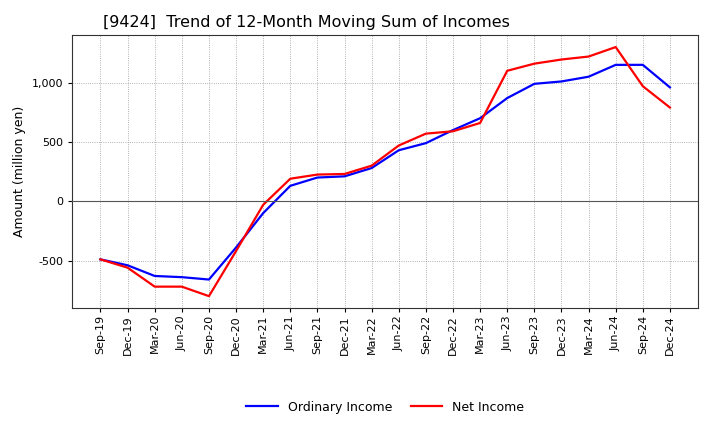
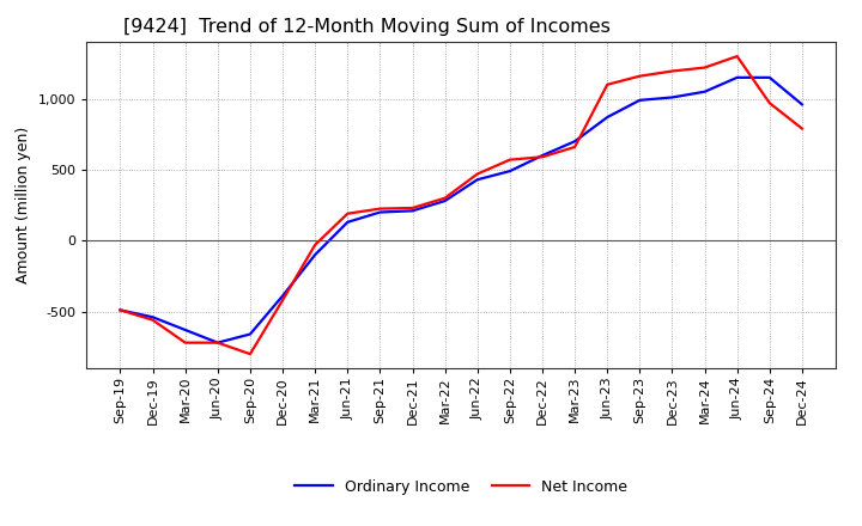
Ordinary Income/Jun-20: -640 -> -720
